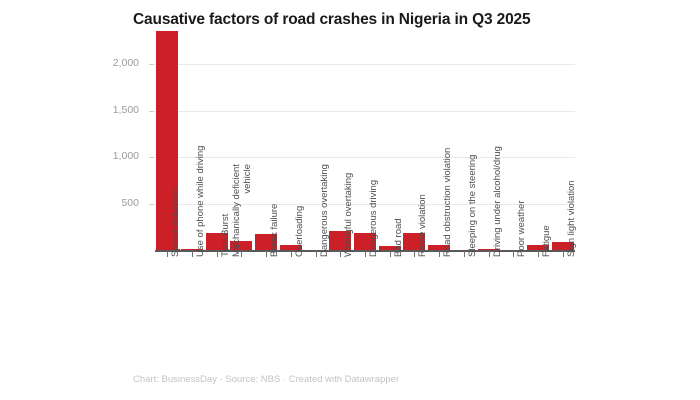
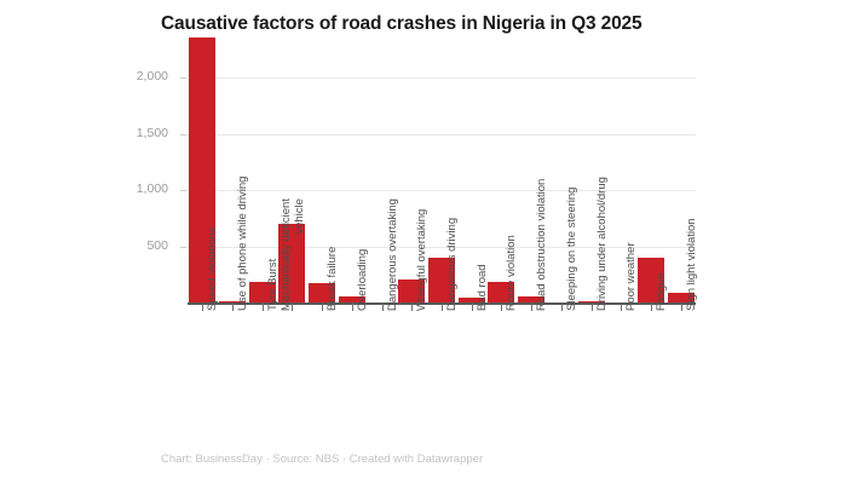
Mechanically deficient vehicle: 100 -> 700
Dangerous driving: 200 -> 400
Fatigue: 100 -> 400
